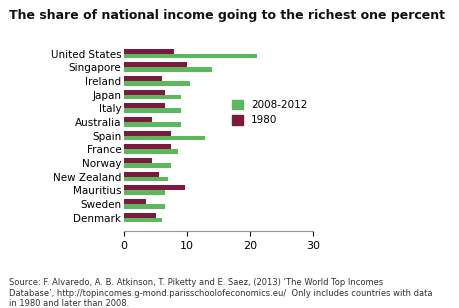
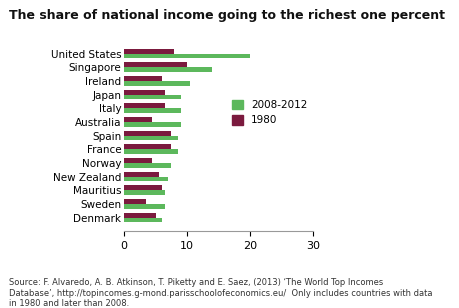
2008-2012/United States: 21.2 -> 20.0
2008-2012/Spain: 12.8 -> 8.5
1980/Mauritius: 9.6 -> 6.0
